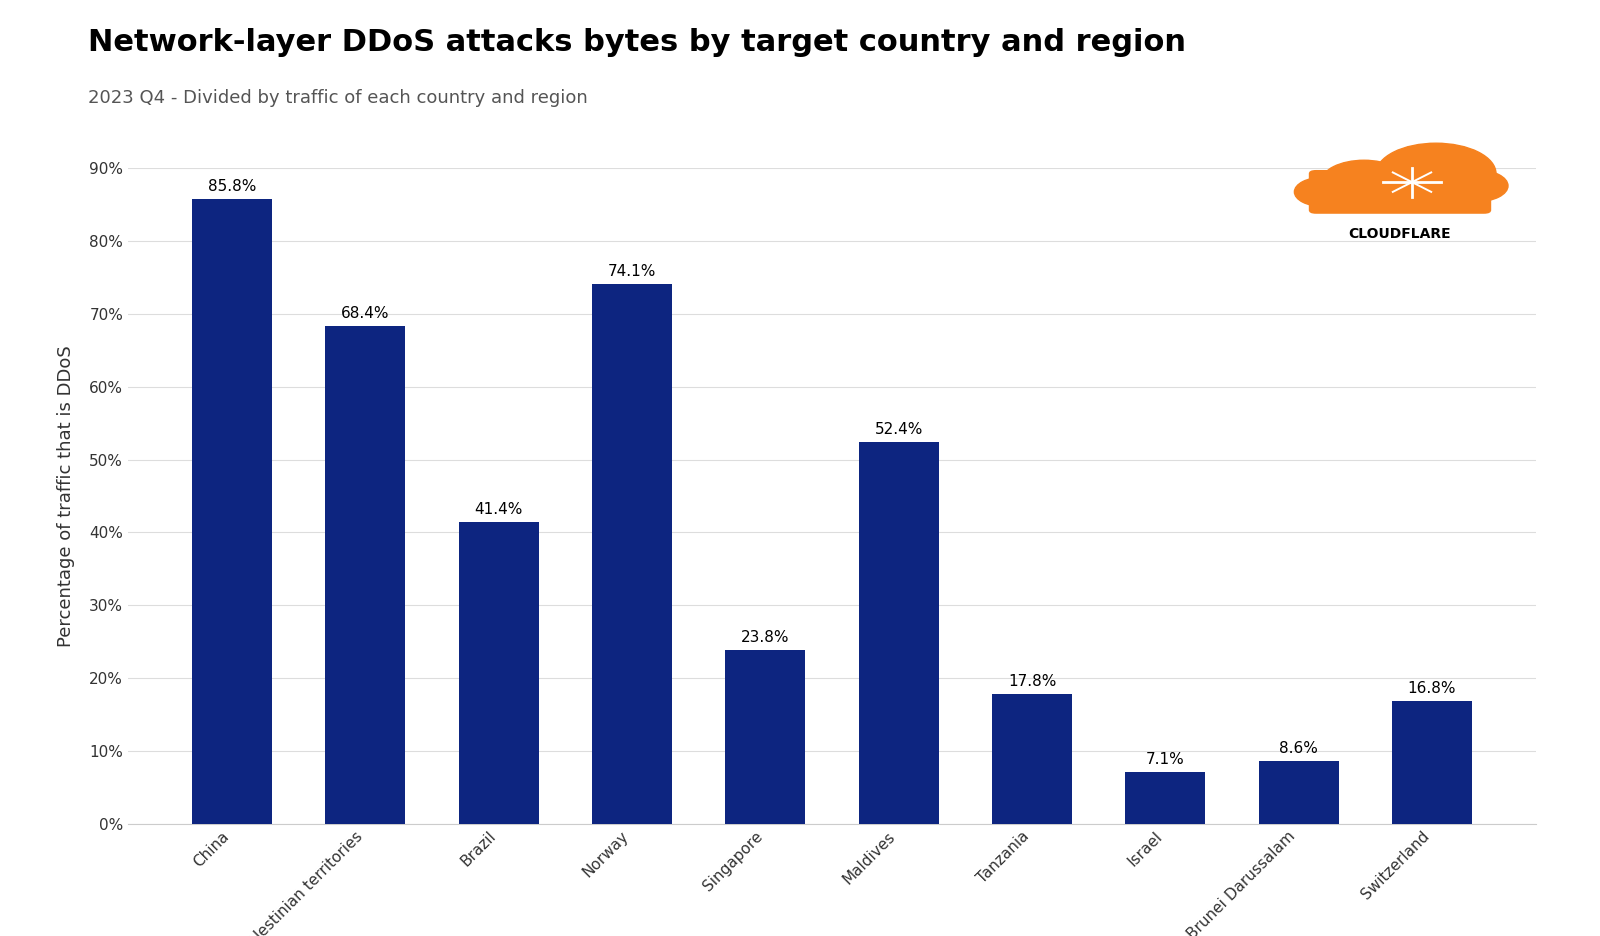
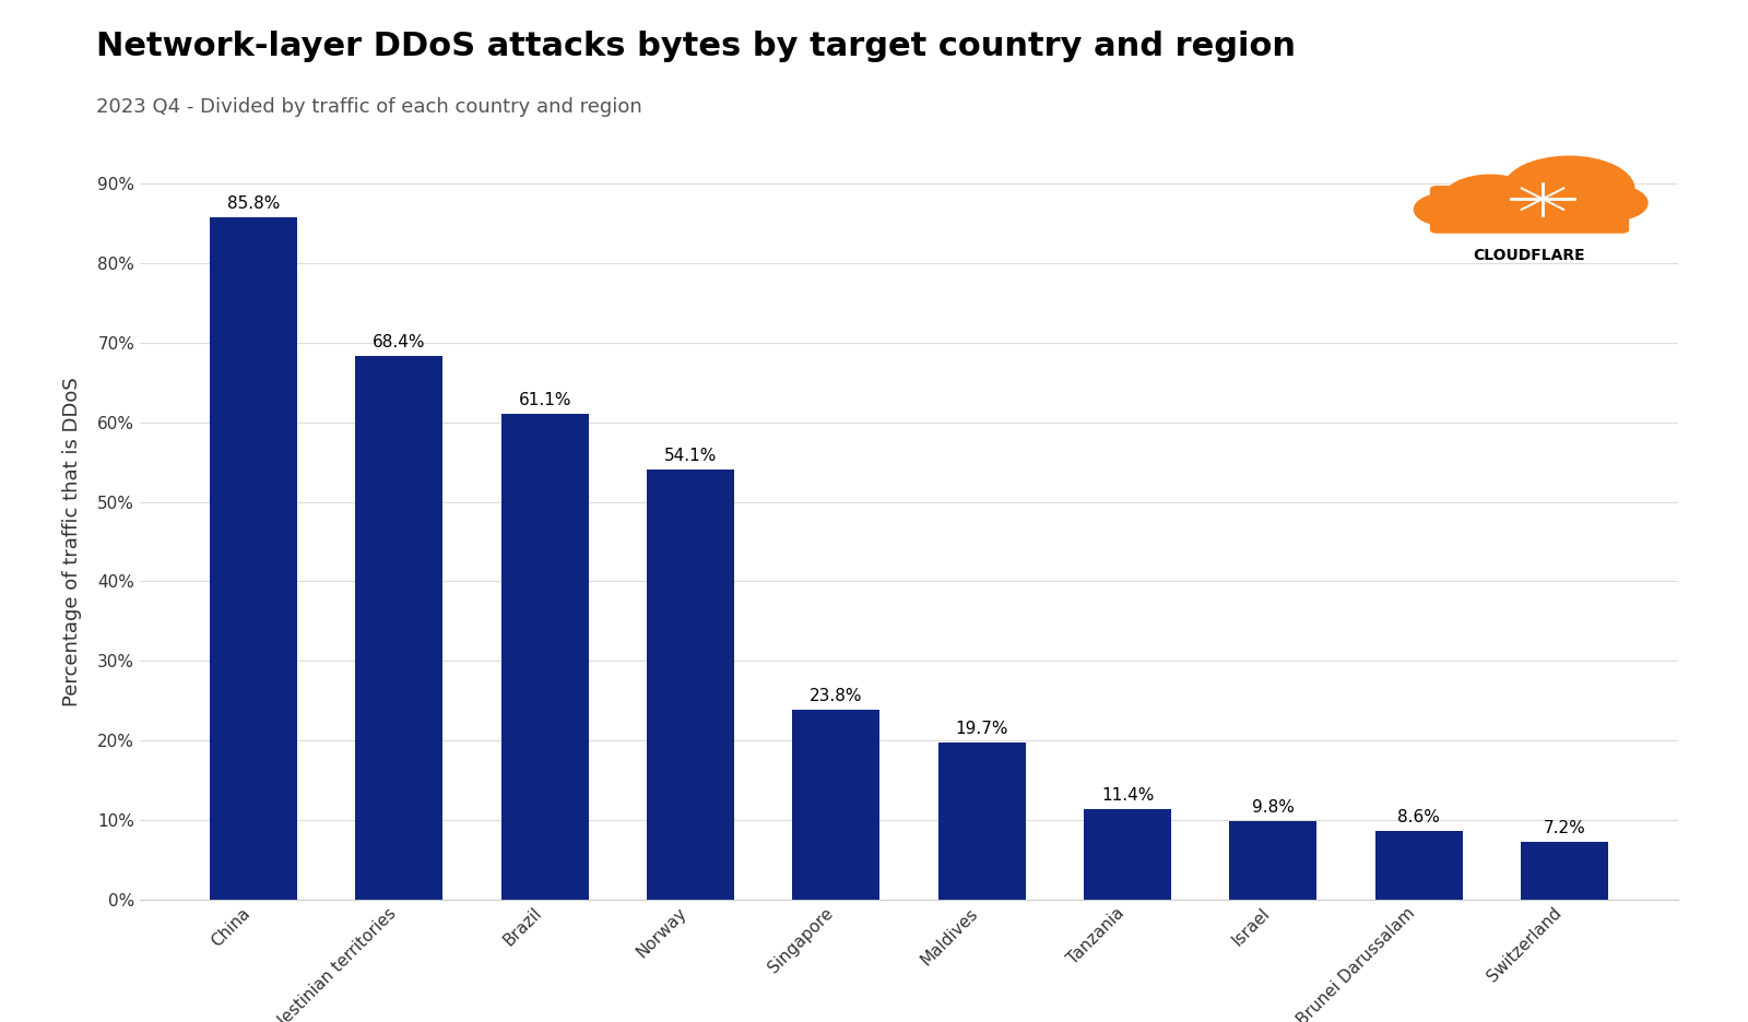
Brazil: 41.4% -> 61.1%
Norway: 74.1% -> 54.1%
Maldives: 52.4% -> 19.7%
Tanzania: 17.8% -> 11.4%
Israel: 7.1% -> 9.8%
Switzerland: 16.8% -> 7.2%
